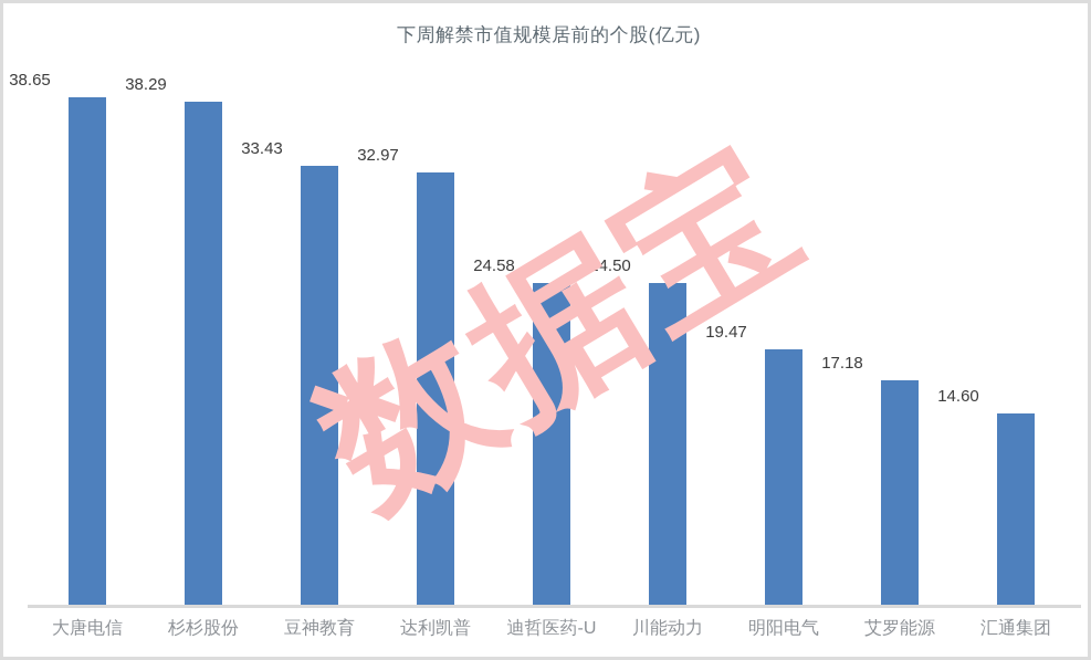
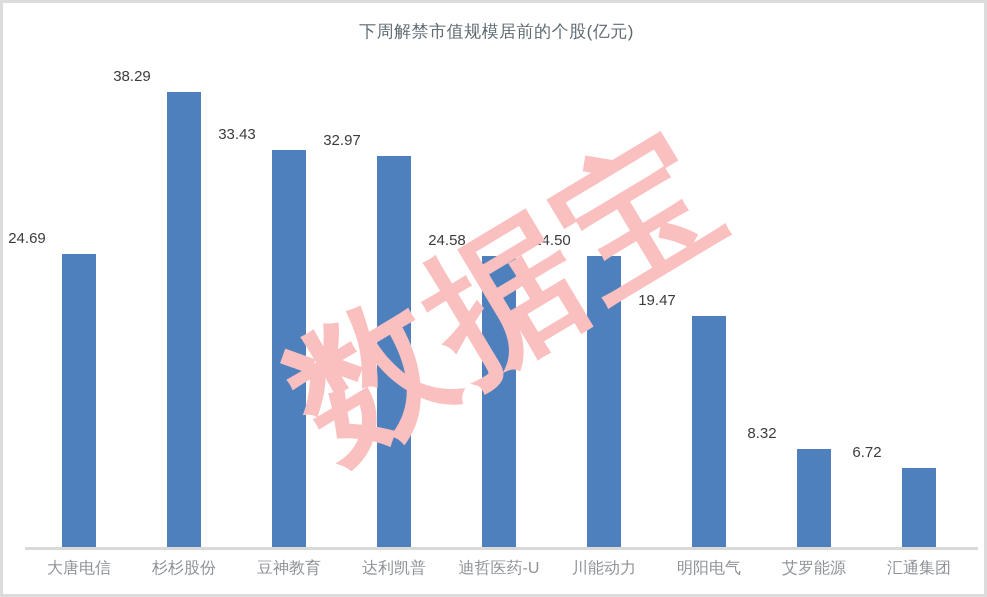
大唐电信: 38.65 -> 24.69
艾罗能源: 17.18 -> 8.32
汇通集团: 14.60 -> 6.72
